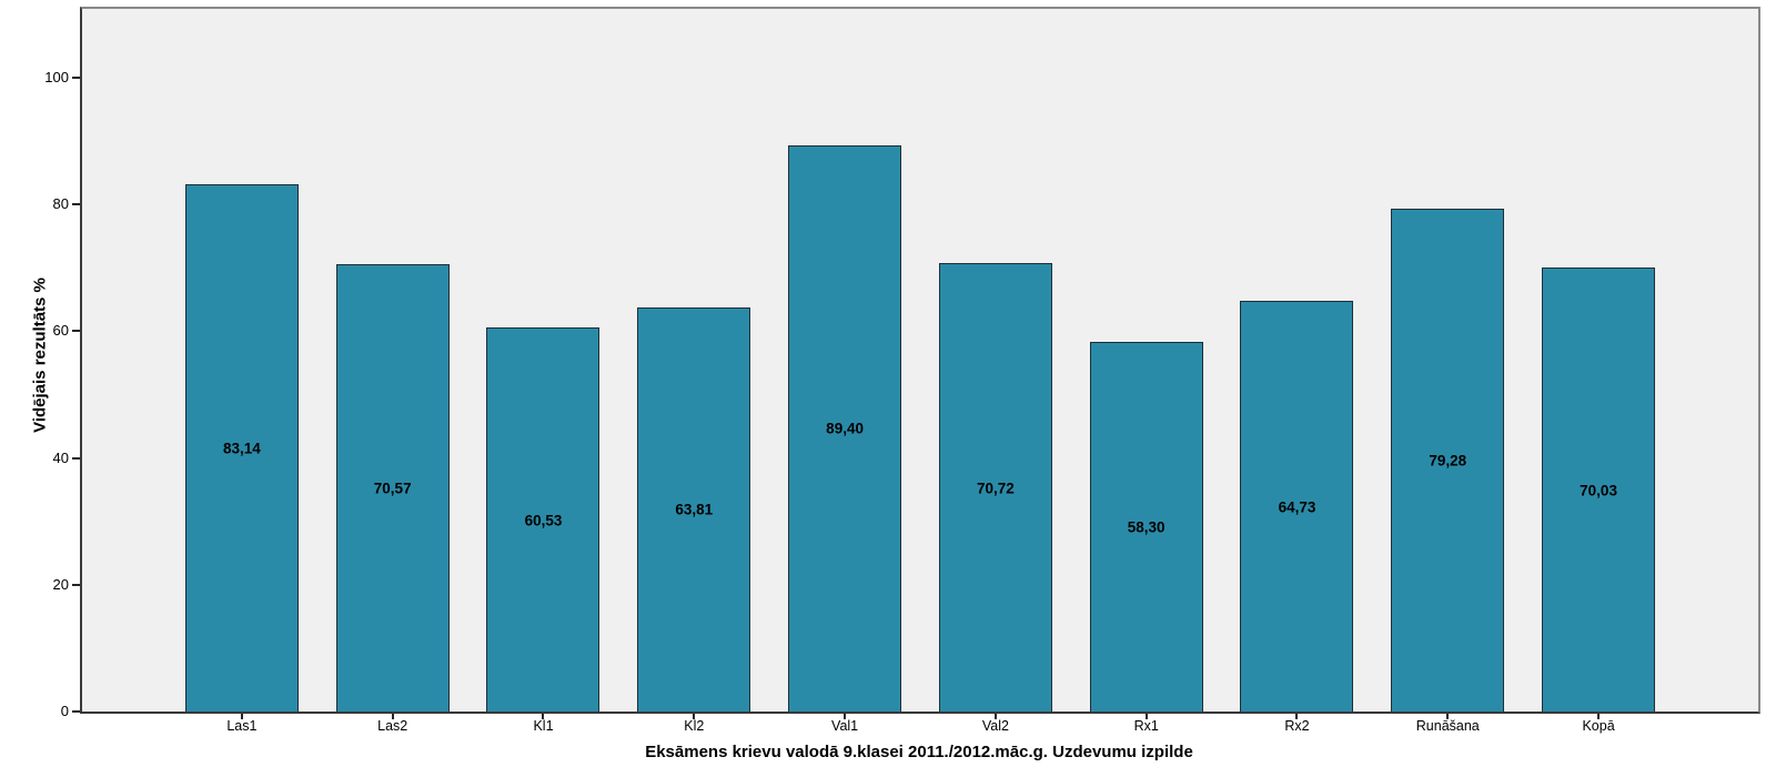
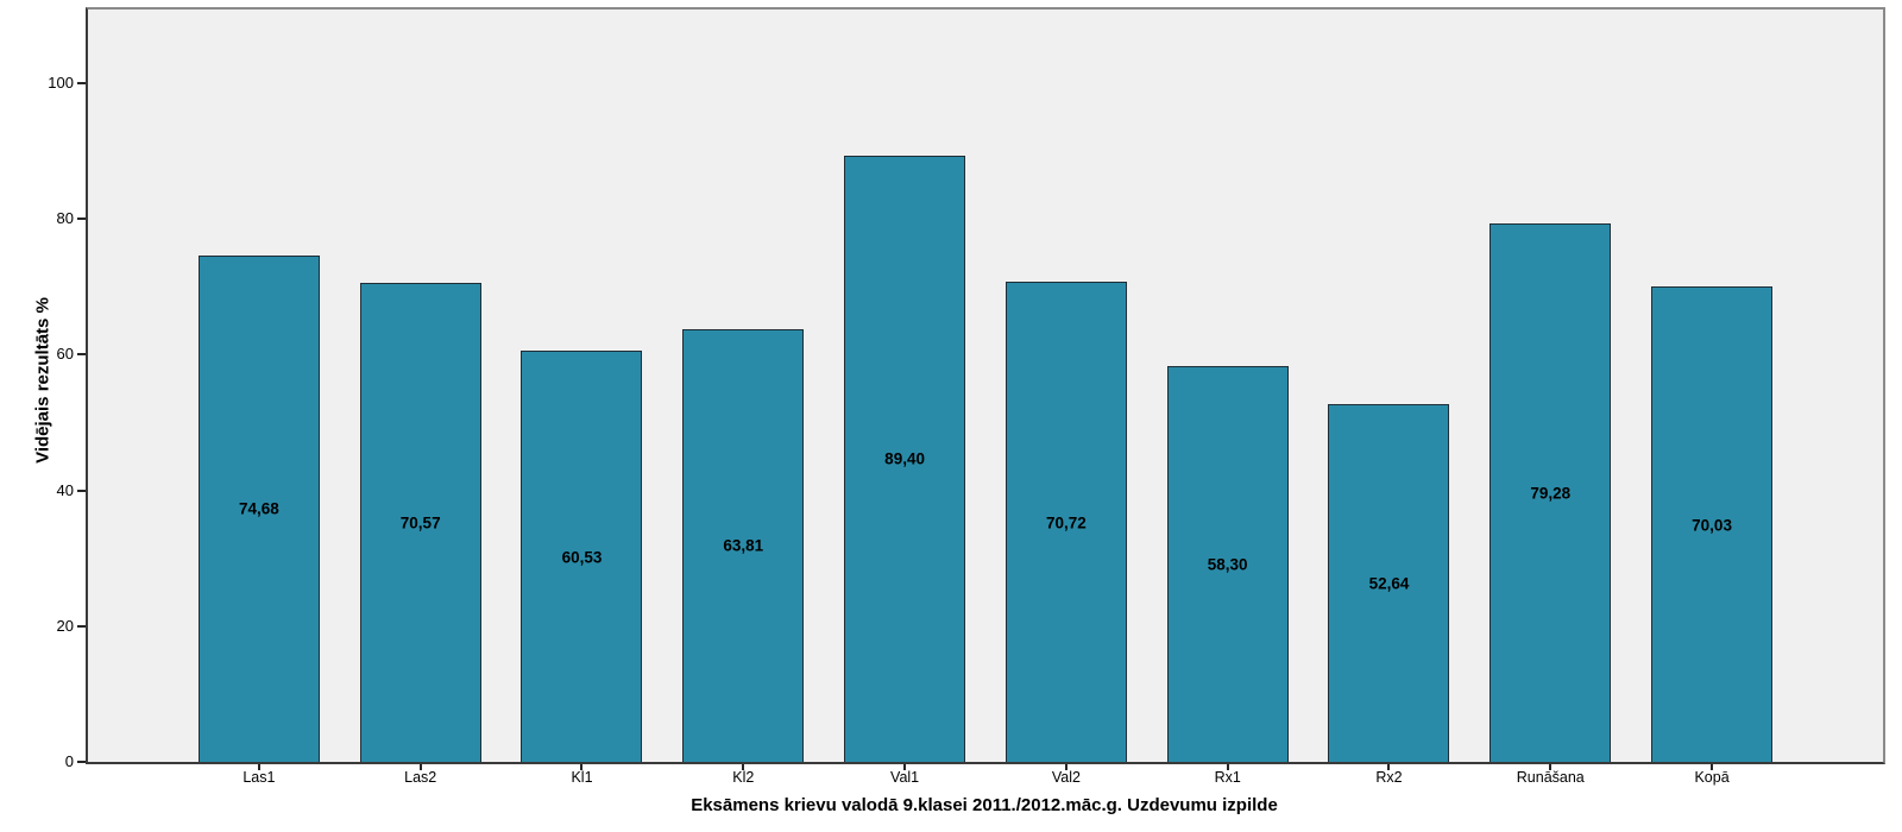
Las1: 83,14 -> 74,68
Rx2: 64,73 -> 52,64
